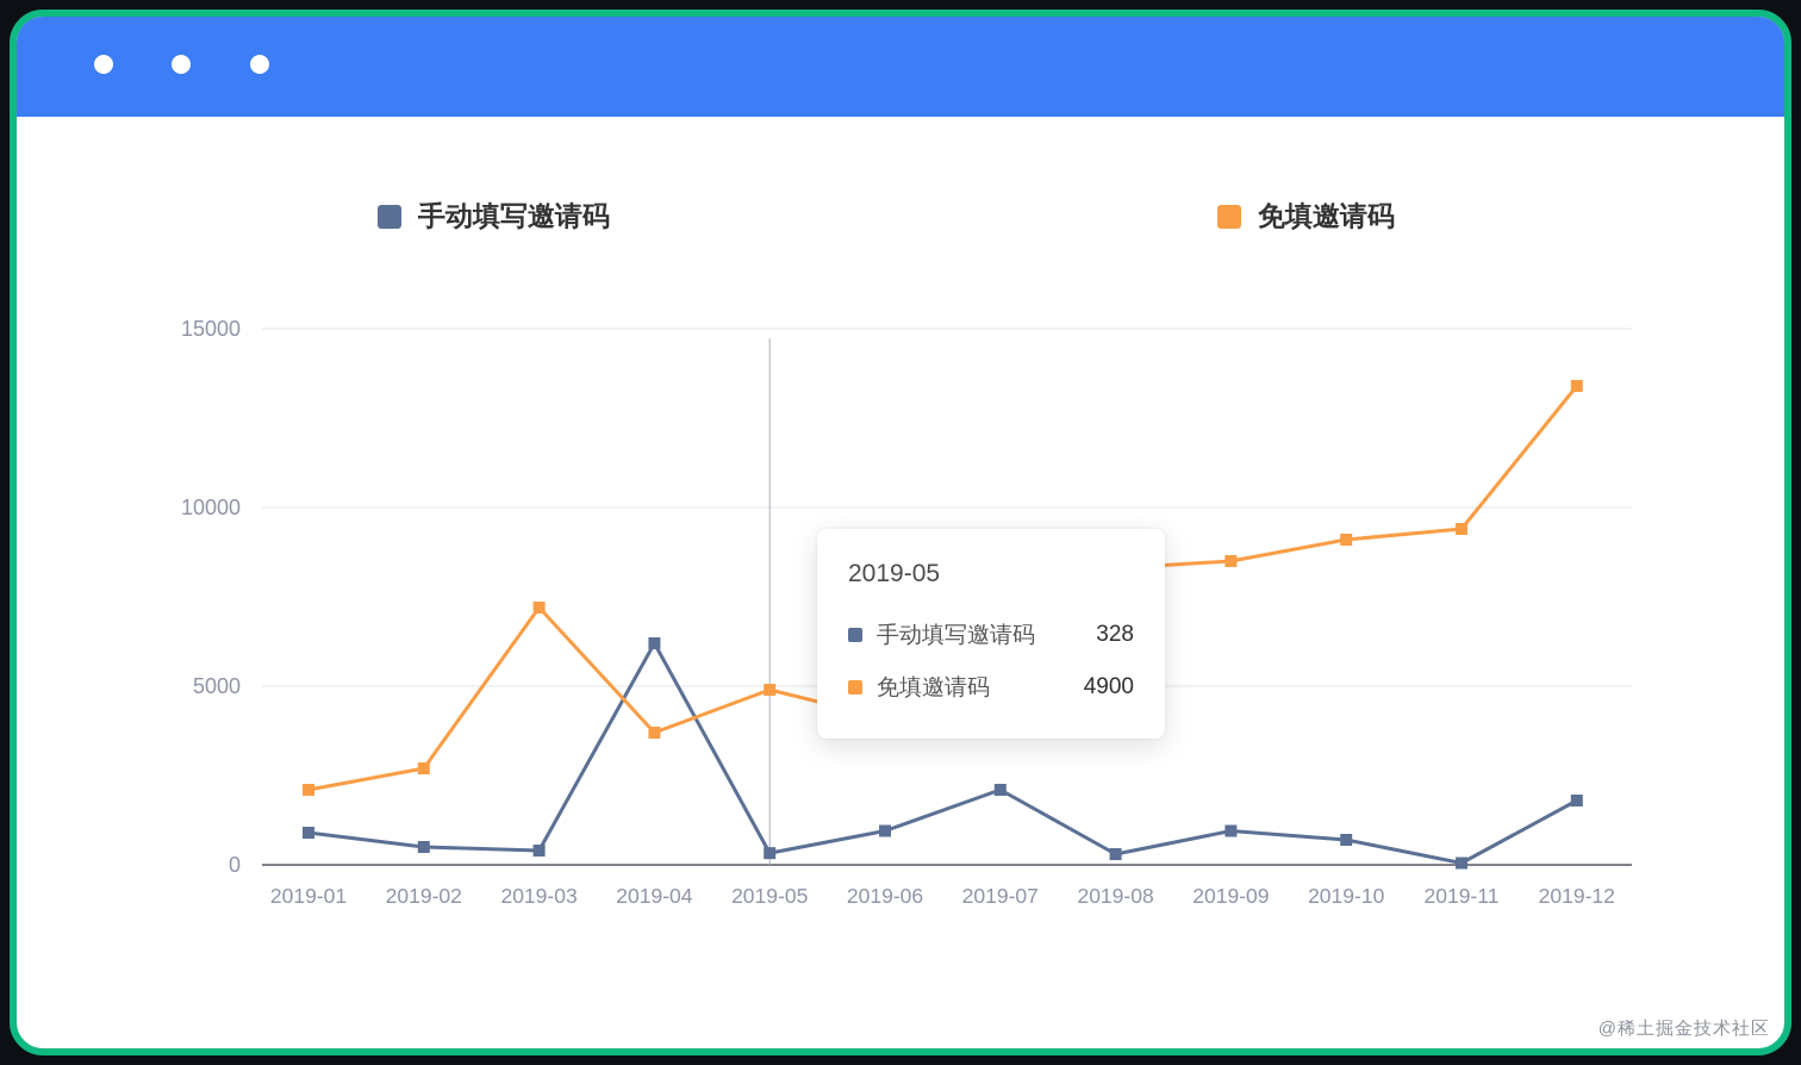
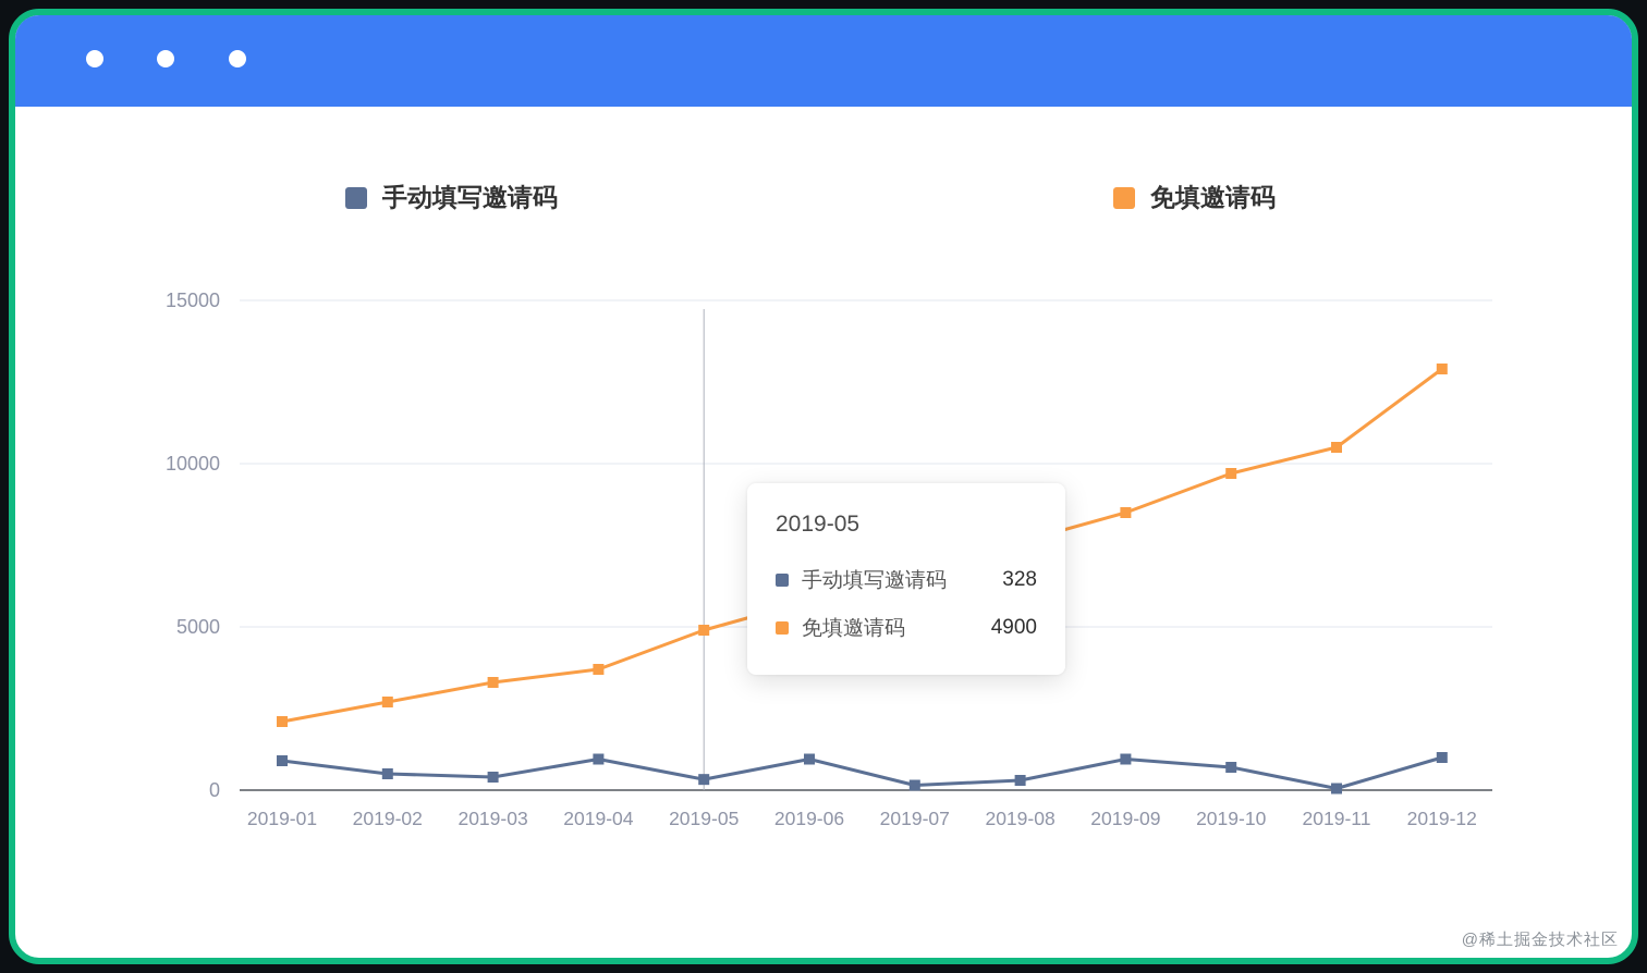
免填邀请码/2019-03: 7200 -> 3300
手动填写邀请码/2019-04: 6200 -> 1000
免填邀请码/2019-06: 4100 -> 5800
手动填写邀请码/2019-07: 2100 -> 200
免填邀请码/2019-08: 8300 -> 7600
免填邀请码/2019-10: 9100 -> 9700
免填邀请码/2019-11: 9400 -> 10500
手动填写邀请码/2019-12: 1800 -> 1000
免填邀请码/2019-12: 13400 -> 12900
